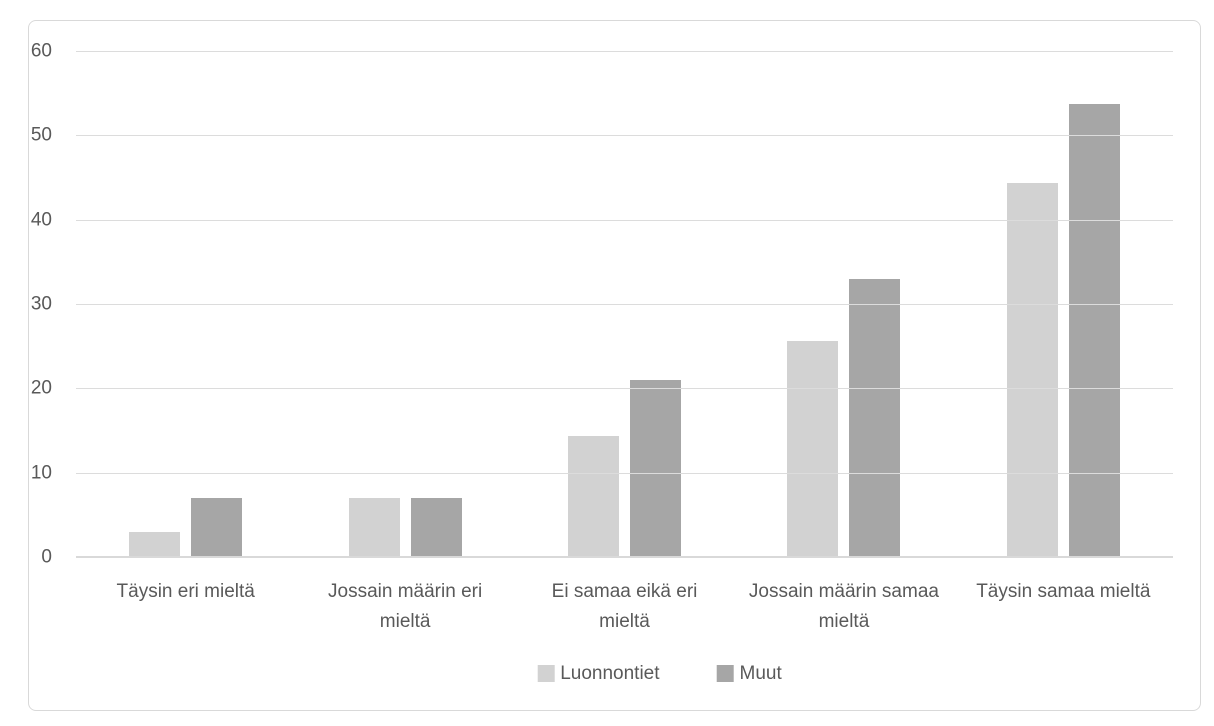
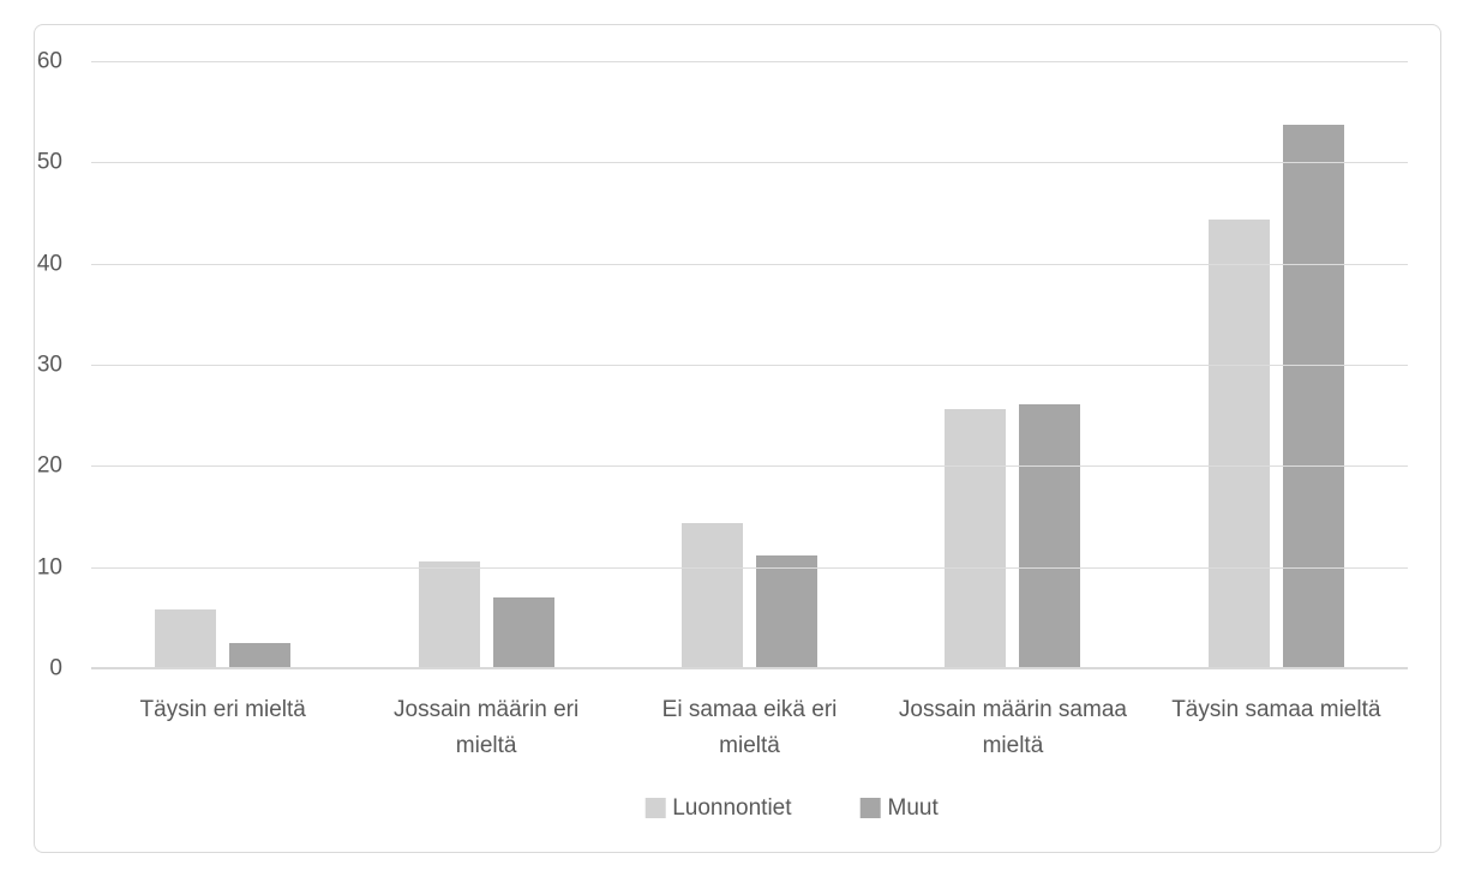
Luonnontiet/Täysin eri mieltä: 3 -> 6
Muut/Täysin eri mieltä: 7 -> 2
Luonnontiet/Jossain määrin eri mieltä: 7 -> 10
Muut/Ei samaa eikä eri mieltä: 21 -> 11
Muut/Jossain määrin samaa mieltä: 33 -> 26
